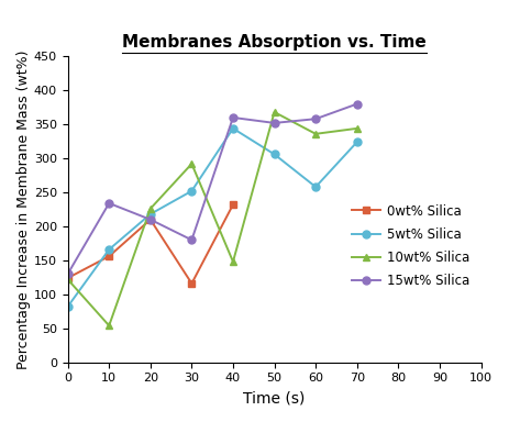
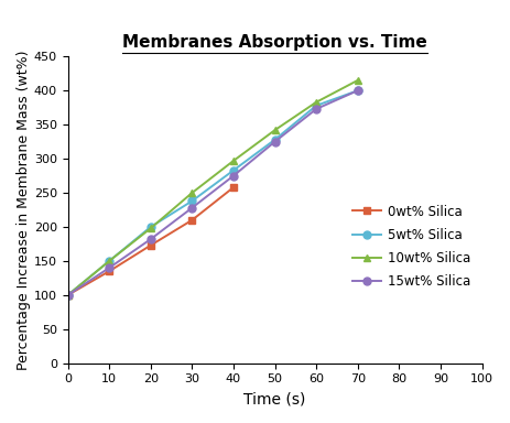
0wt% Silica/0: 124 -> 100
5wt% Silica/0: 82 -> 100
10wt% Silica/0: 122 -> 100
15wt% Silica/0: 130 -> 100
0wt% Silica/10: 156 -> 135
5wt% Silica/10: 166 -> 150
10wt% Silica/10: 54 -> 150
15wt% Silica/10: 234 -> 140
0wt% Silica/20: 210 -> 173
5wt% Silica/20: 218 -> 200
10wt% Silica/20: 226 -> 198
15wt% Silica/20: 210 -> 182
0wt% Silica/30: 116 -> 210
5wt% Silica/30: 252 -> 238
10wt% Silica/30: 292 -> 250
15wt% Silica/30: 180 -> 228
0wt% Silica/40: 232 -> 258
5wt% Silica/40: 344 -> 283
10wt% Silica/40: 148 -> 297
15wt% Silica/40: 360 -> 275
5wt% Silica/50: 306 -> 328
10wt% Silica/50: 368 -> 342
15wt% Silica/50: 352 -> 325
5wt% Silica/60: 258 -> 378
10wt% Silica/60: 336 -> 383
15wt% Silica/60: 358 -> 373
5wt% Silica/70: 324 -> 400
10wt% Silica/70: 344 -> 415
15wt% Silica/70: 380 -> 400
